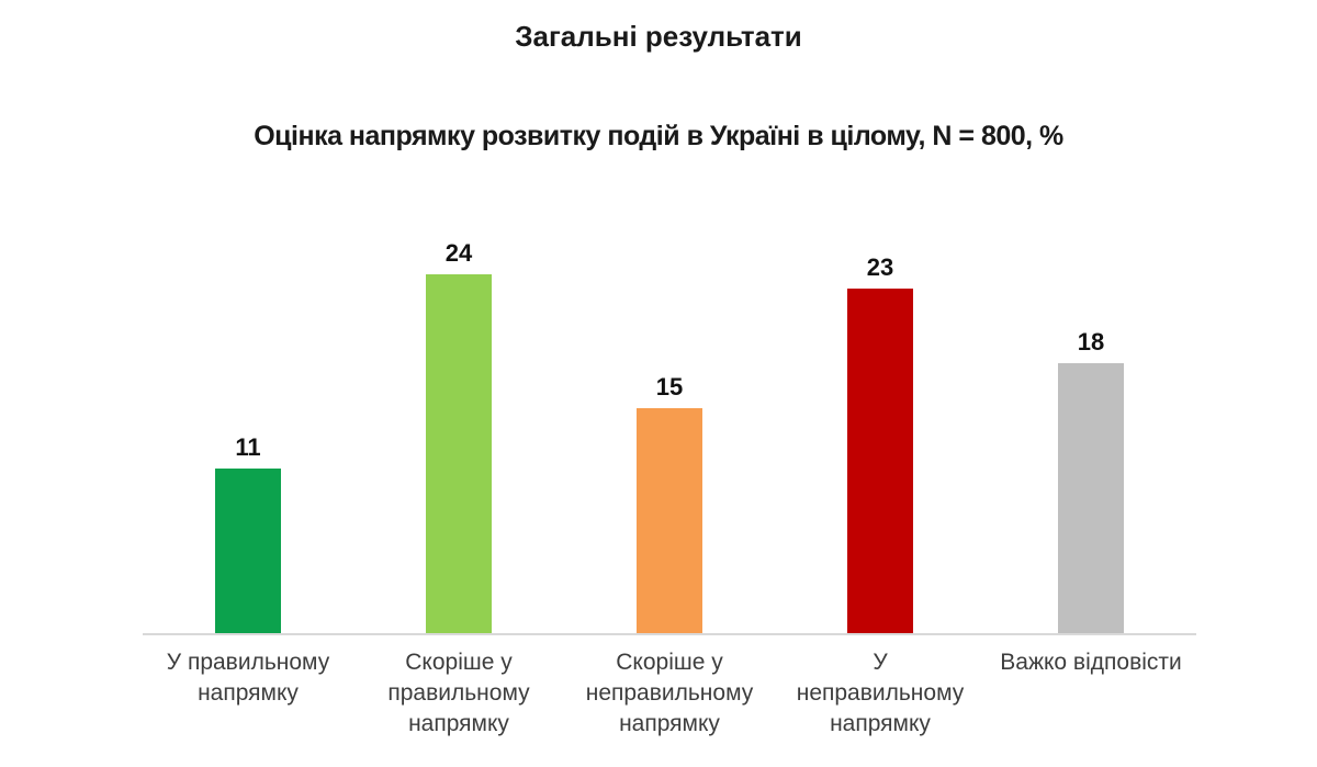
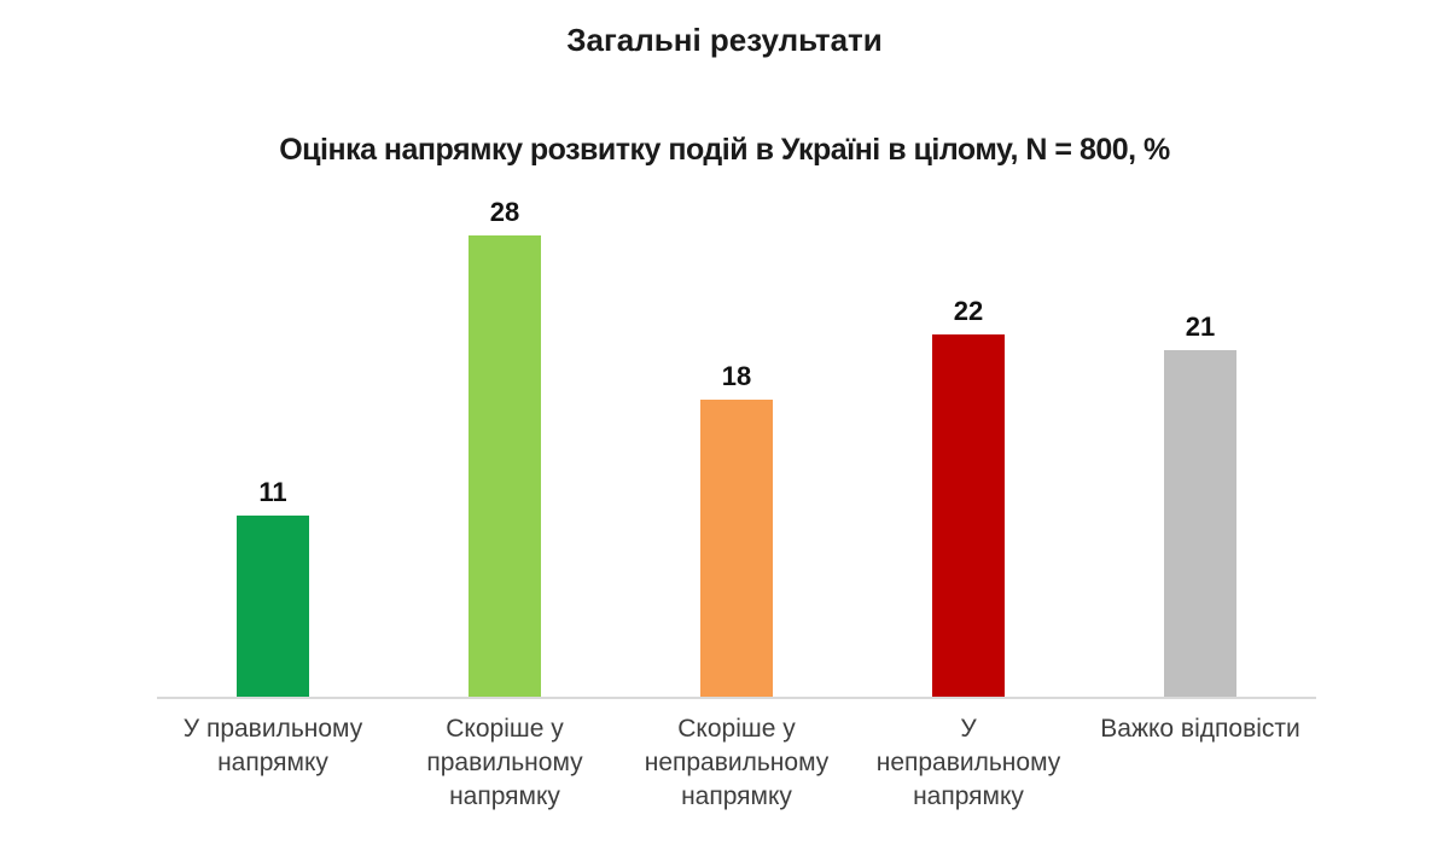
Скоріше у правильному напрямку: 24 -> 28
Скоріше у неправильному напрямку: 15 -> 18
У неправильному напрямку: 23 -> 22
Важко відповісти: 18 -> 21
